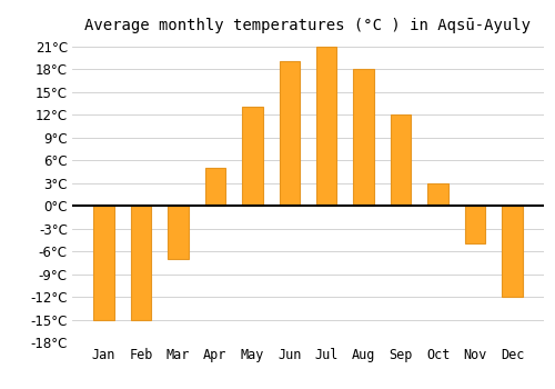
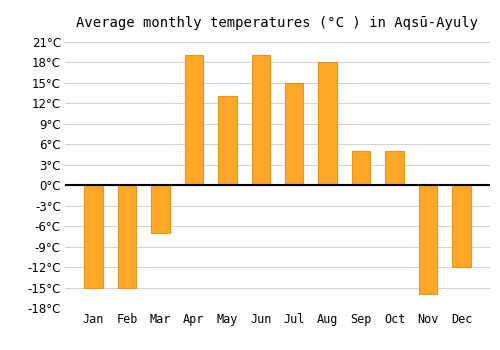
Apr: 5°C -> 19°C
Jul: 21°C -> 15°C
Sep: 12°C -> 5°C
Oct: 3°C -> 5°C
Nov: -5°C -> -16°C
